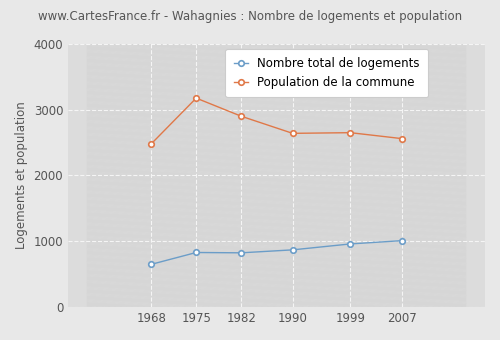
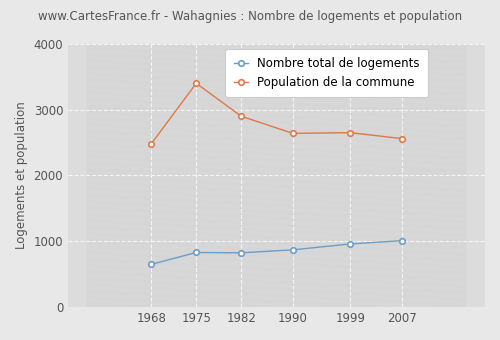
Population de la commune/1975: 3180 -> 3400
